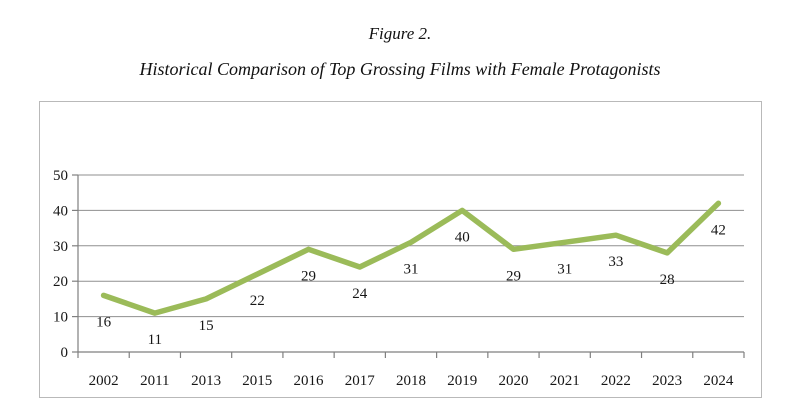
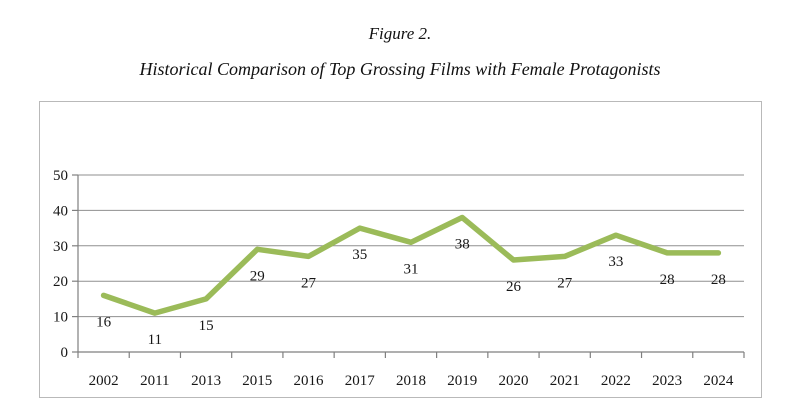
2015: 22 -> 29
2016: 29 -> 27
2017: 24 -> 35
2019: 40 -> 38
2020: 29 -> 26
2021: 31 -> 27
2024: 42 -> 28
